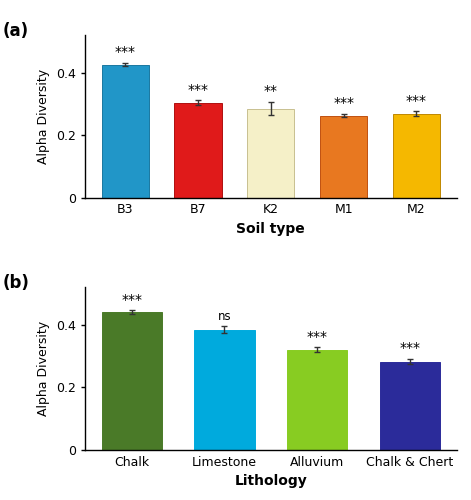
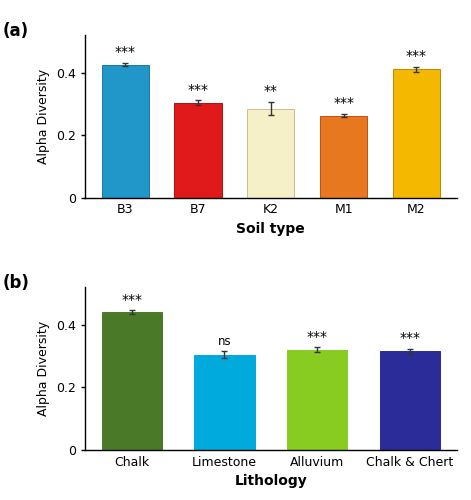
M2: 0.268 -> 0.410
Limestone: 0.385 -> 0.305
Chalk & Chert: 0.282 -> 0.315
